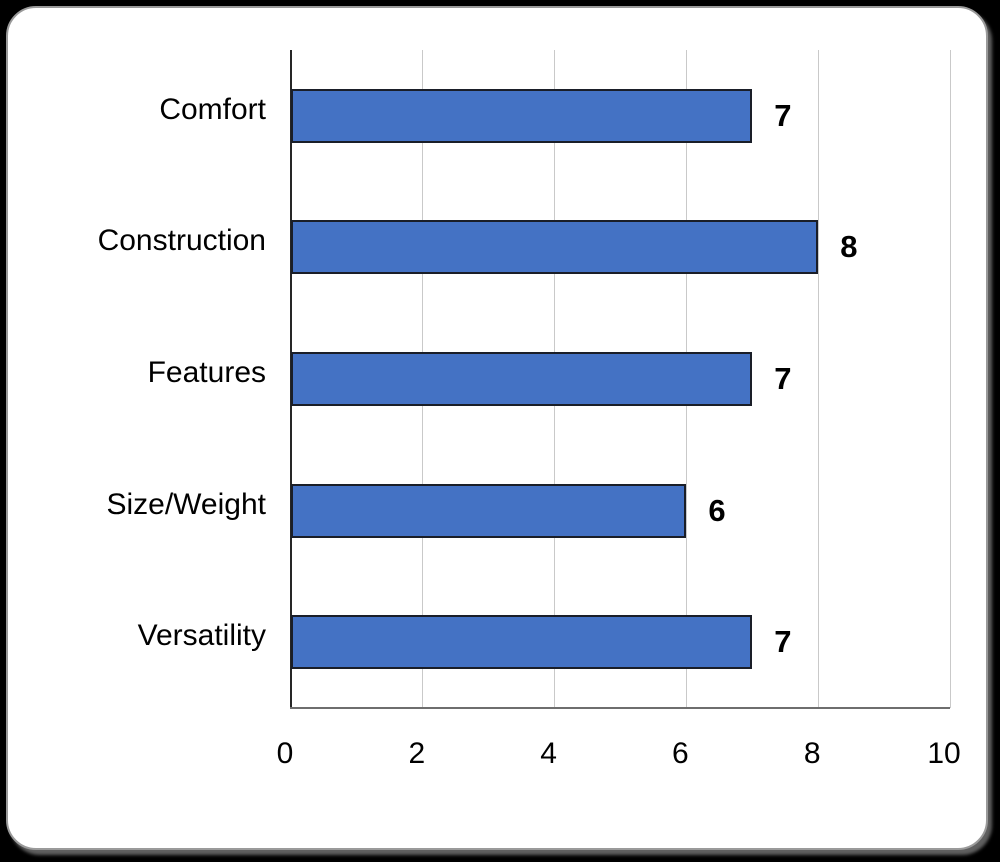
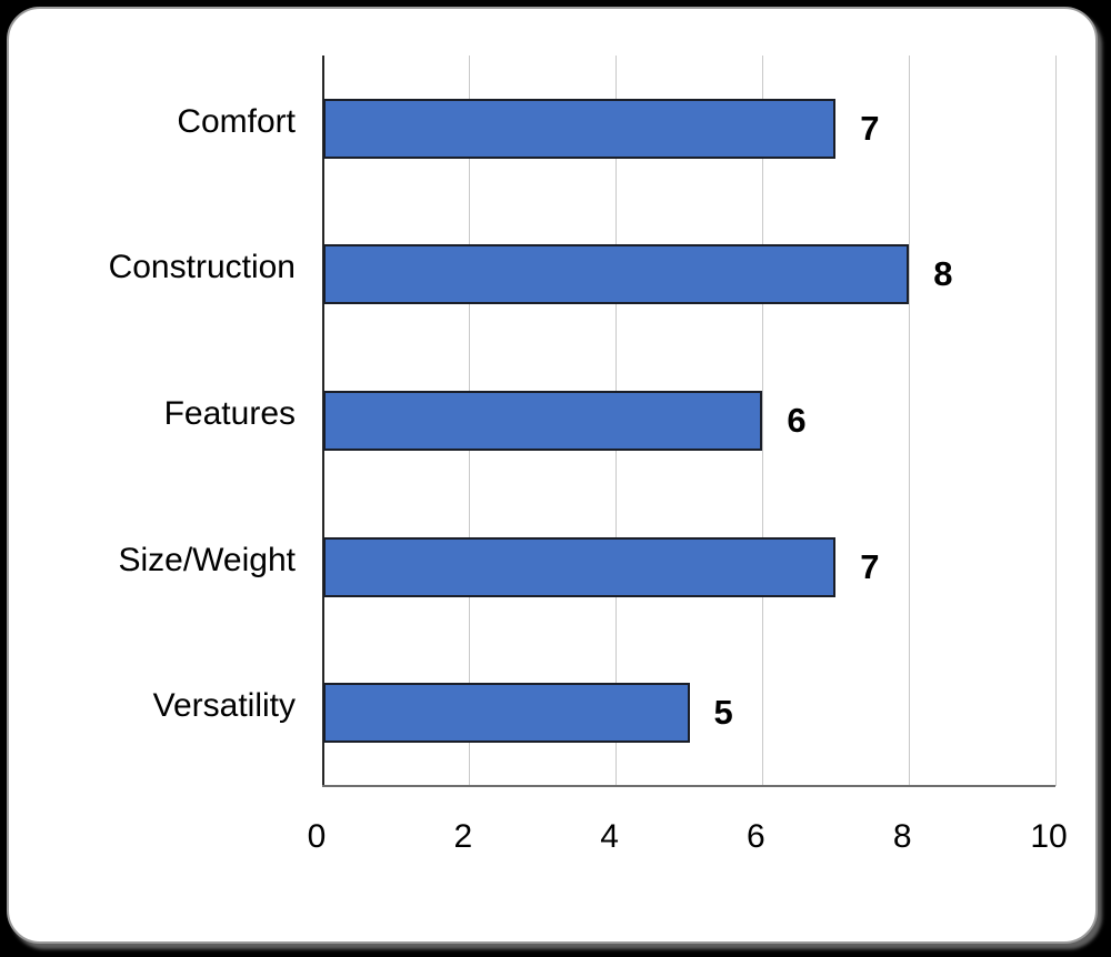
Features: 7 -> 6
Size/Weight: 6 -> 7
Versatility: 7 -> 5
